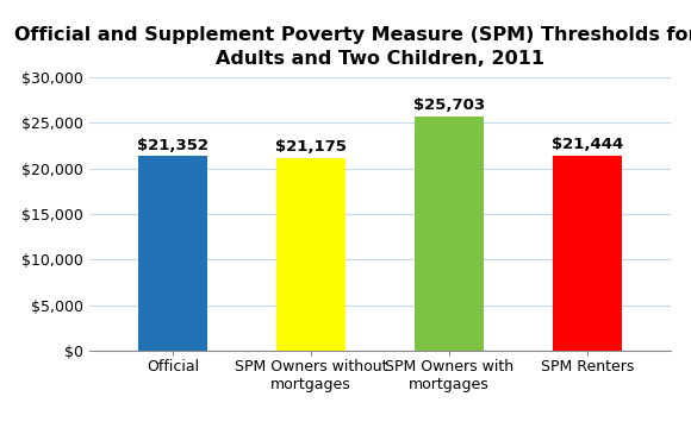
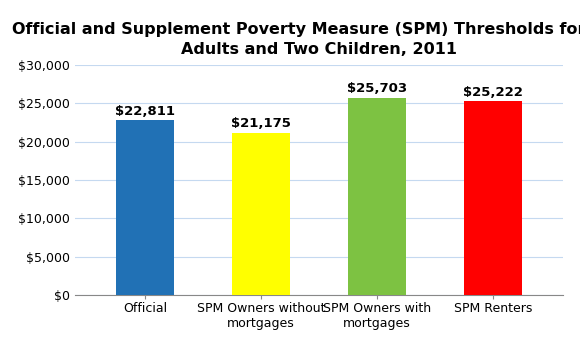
Official: $21,352 -> $22,811
SPM Renters: $21,444 -> $25,222
